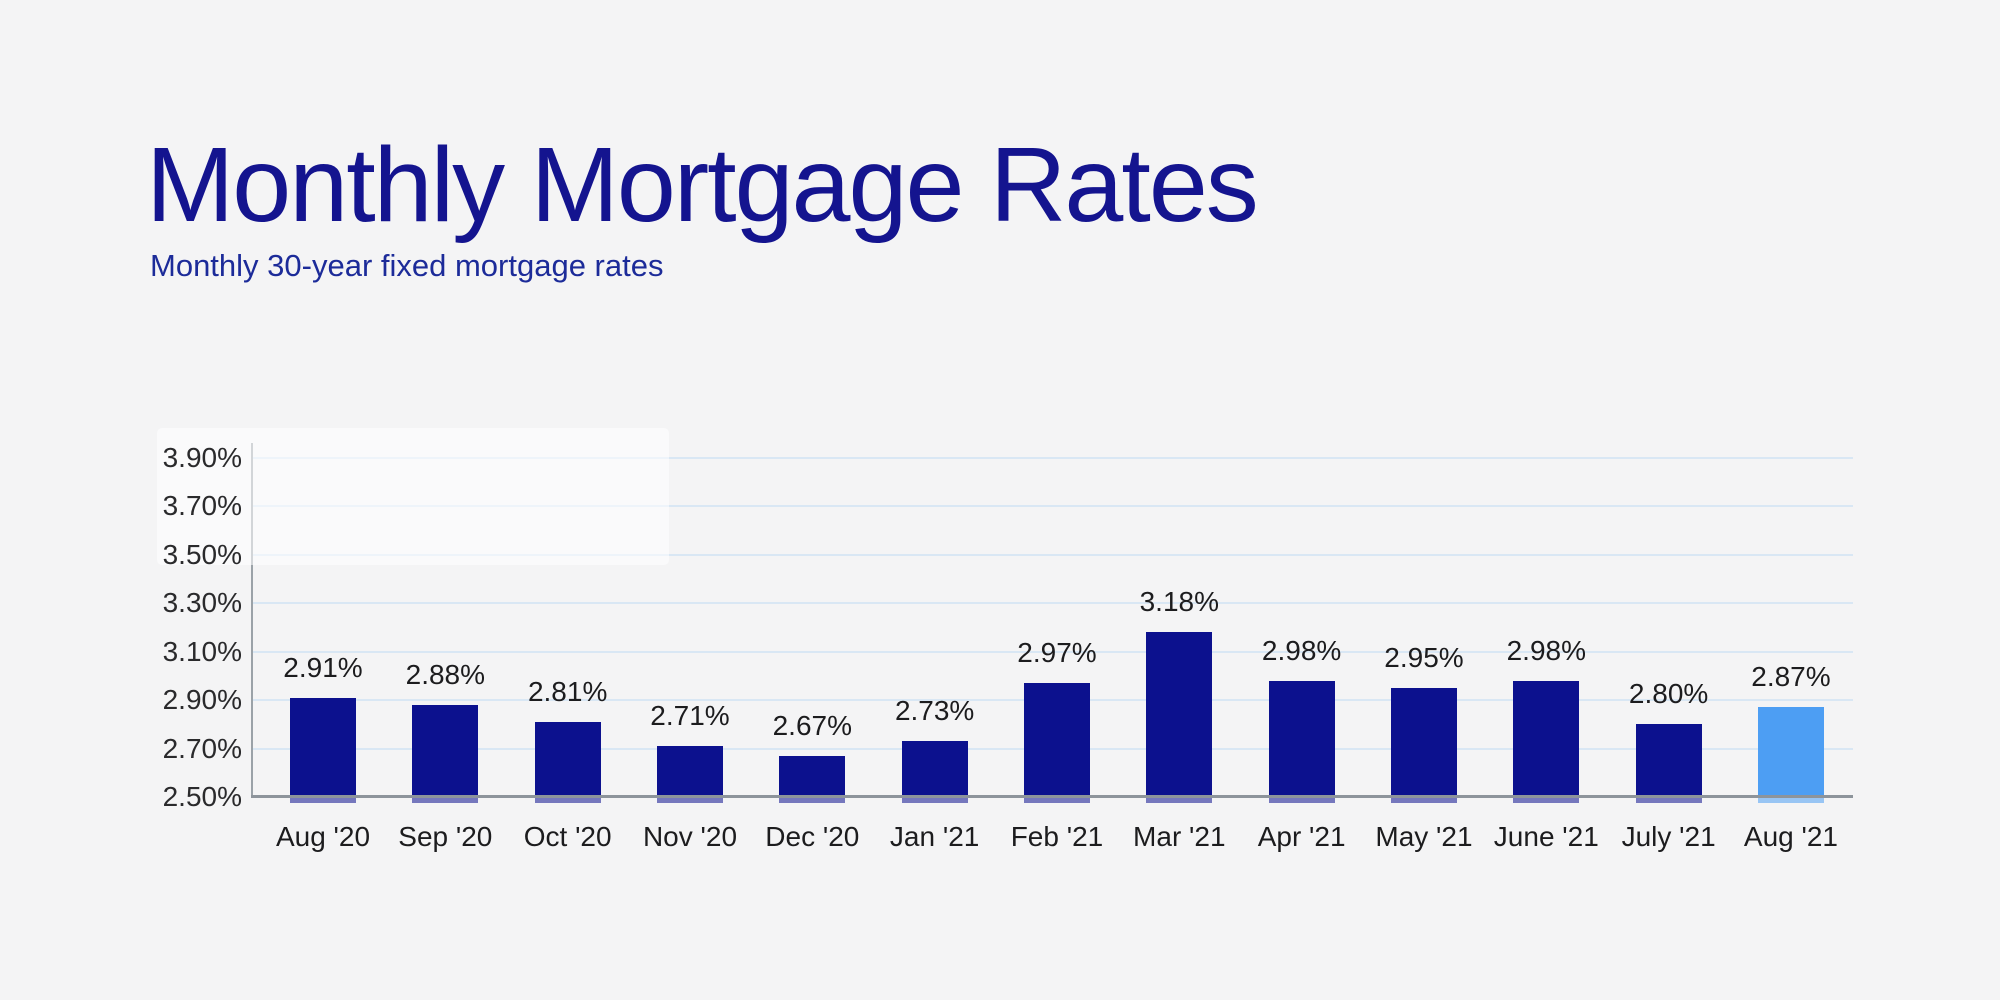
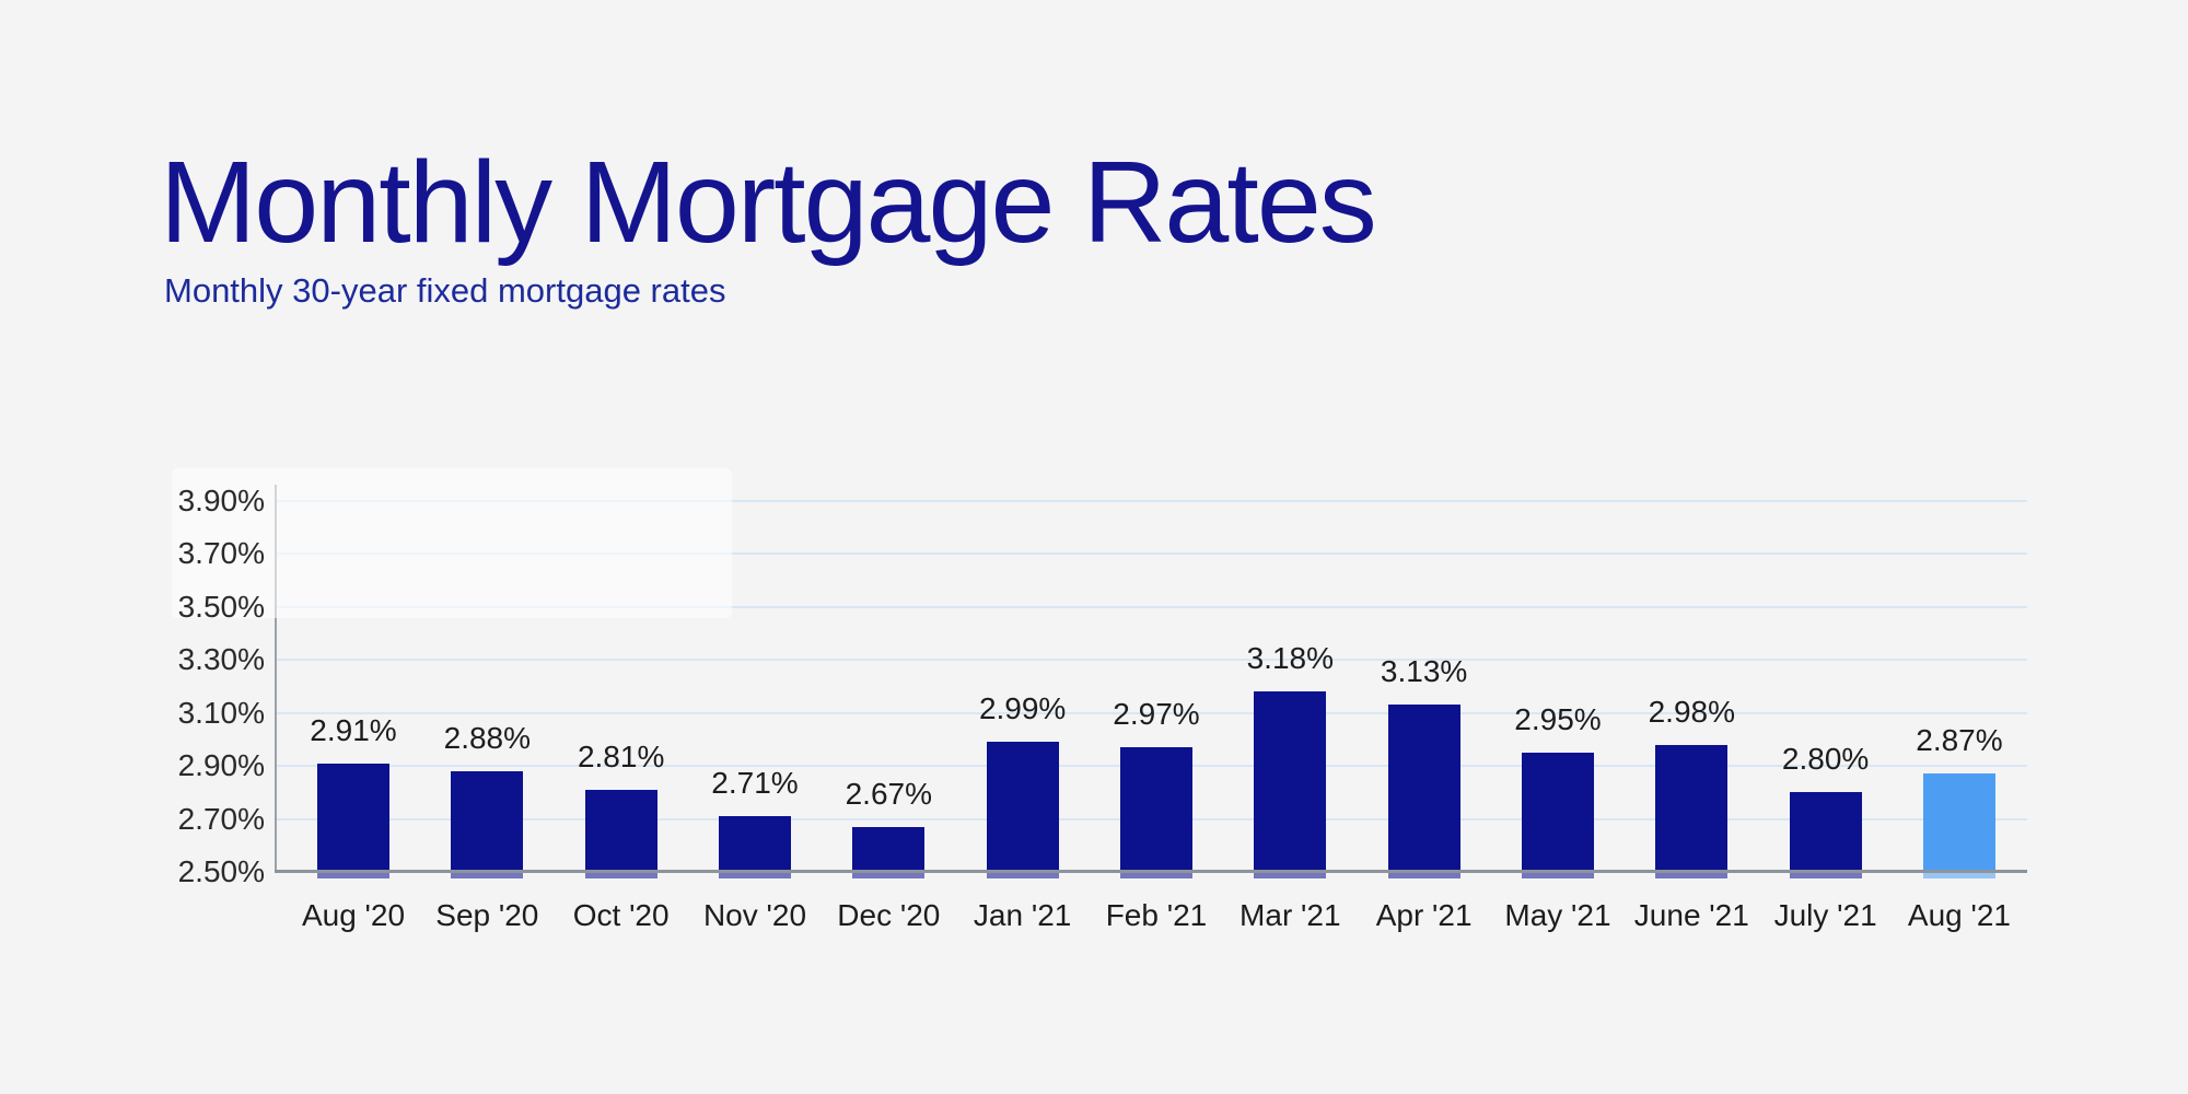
Jan '21: 2.73% -> 2.99%
Apr '21: 2.98% -> 3.13%
